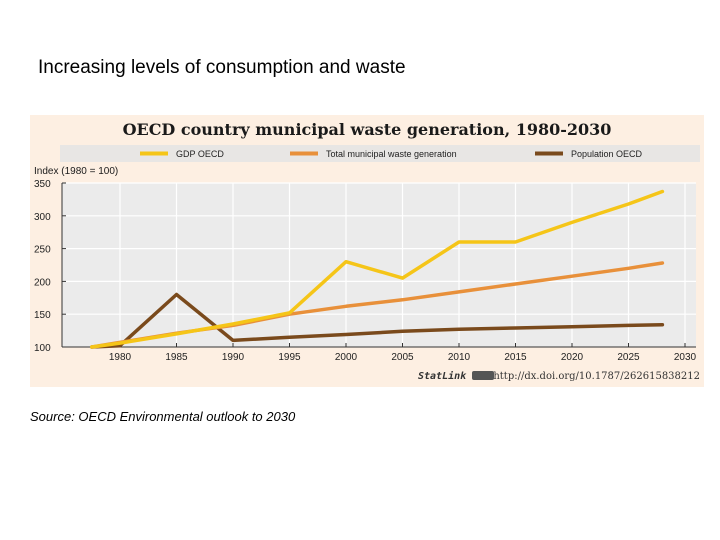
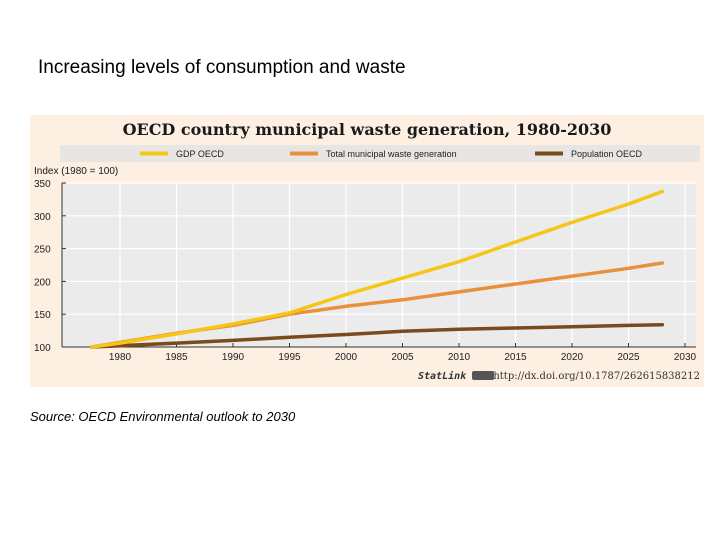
Population OECD/1985: 180 -> 110
GDP OECD/2000: 230 -> 180
GDP OECD/2010: 260 -> 230
